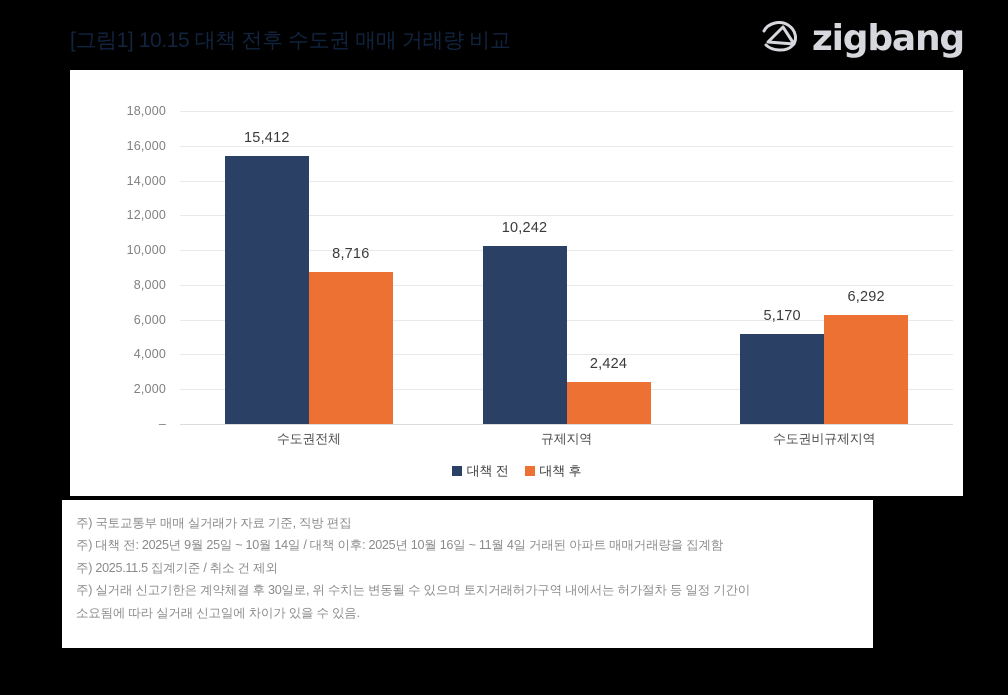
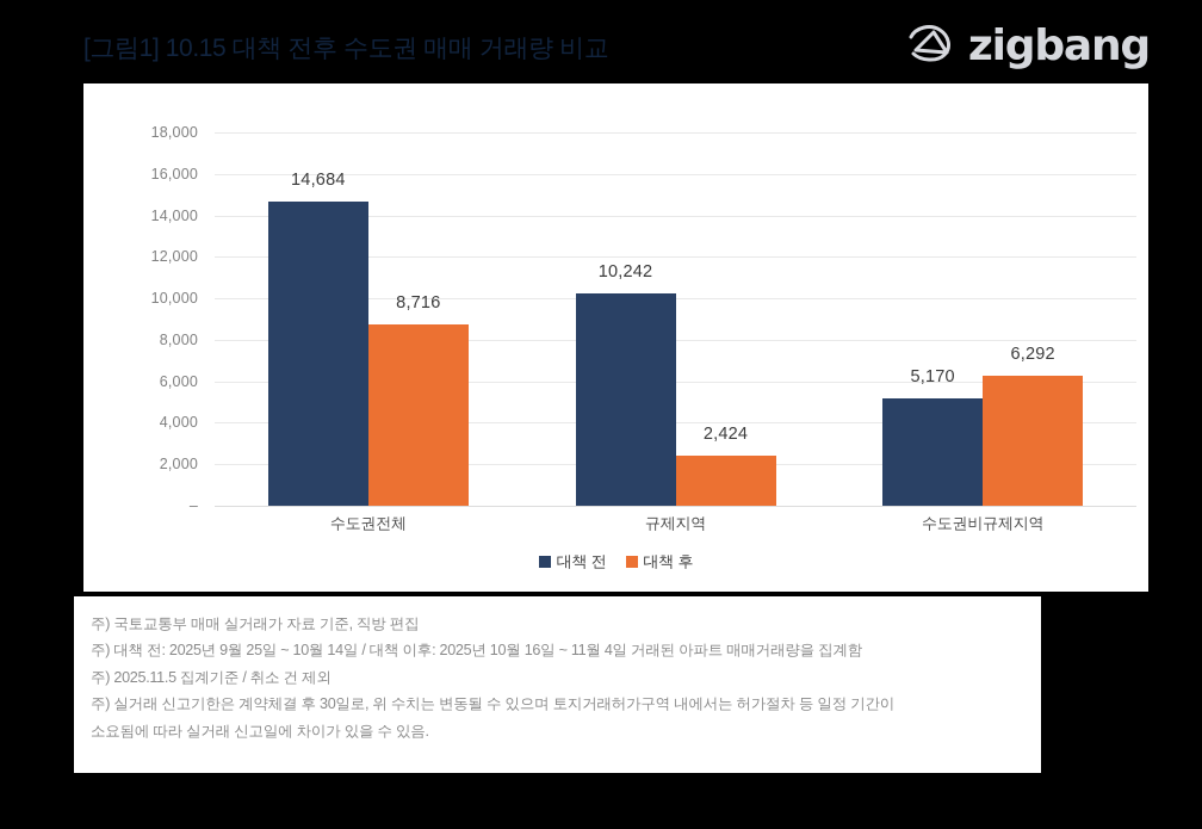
대책 전/수도권전체: 15,412 -> 14,684
